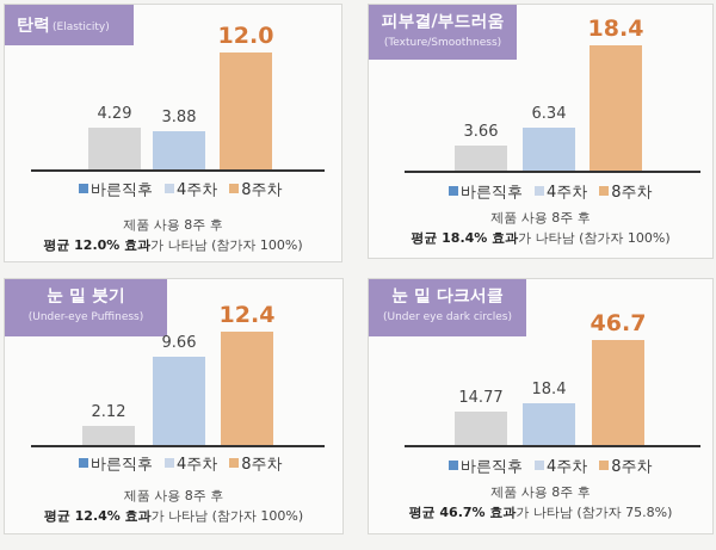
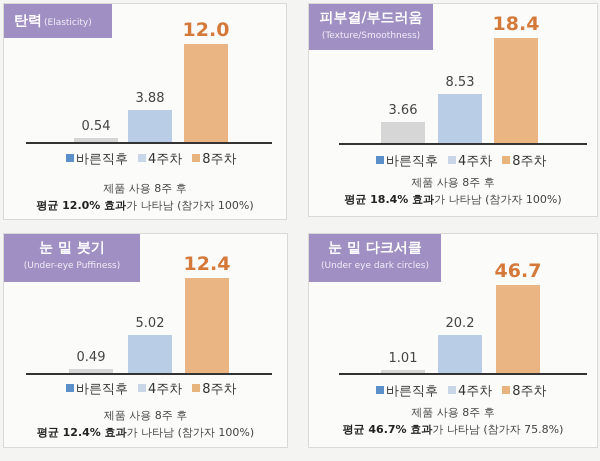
탄력/바른직후: 4.29 -> 0.54
피부결/부드러움/4주차: 6.34 -> 8.53
눈 밑 붓기/바른직후: 2.12 -> 0.49
눈 밑 붓기/4주차: 9.66 -> 5.02
눈 밑 다크서클/바른직후: 14.77 -> 1.01
눈 밑 다크서클/4주차: 18.4 -> 20.2
